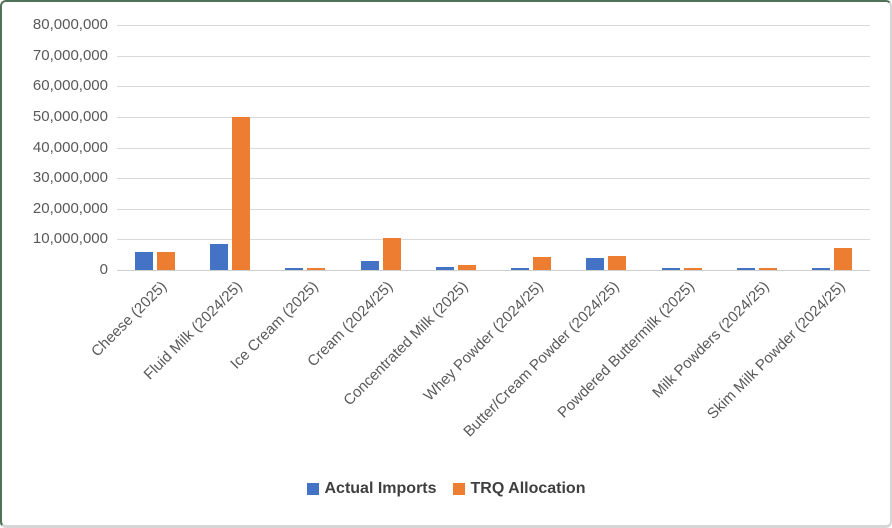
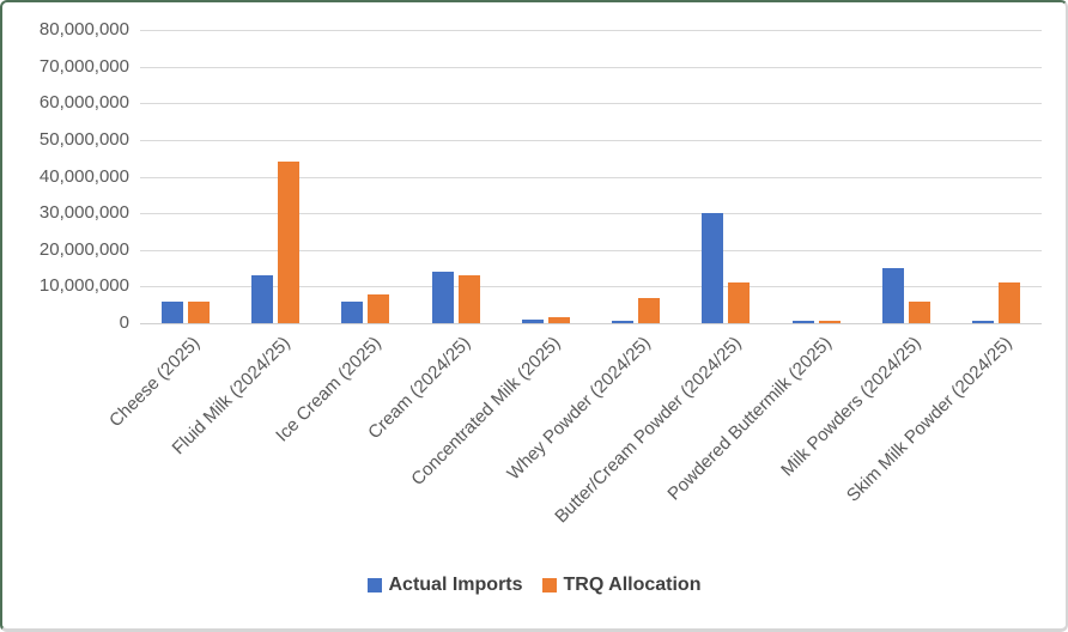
Actual Imports/Fluid Milk (2024/25): 8000000 -> 13000000
TRQ Allocation/Fluid Milk (2024/25): 50000000 -> 44000000
Actual Imports/Ice Cream (2025): 1000000 -> 6000000
TRQ Allocation/Ice Cream (2025): 1000000 -> 8000000
Actual Imports/Cream (2024/25): 3000000 -> 14000000
TRQ Allocation/Cream (2024/25): 10000000 -> 13000000
TRQ Allocation/Whey Powder (2024/25): 4000000 -> 7000000
Actual Imports/Butter/Cream Powder (2024/25): 4000000 -> 30000000
TRQ Allocation/Butter/Cream Powder (2024/25): 5000000 -> 11000000
Actual Imports/Milk Powders (2024/25): 1000000 -> 15000000
TRQ Allocation/Milk Powders (2024/25): 1000000 -> 6000000
TRQ Allocation/Skim Milk Powder (2024/25): 7000000 -> 11000000
